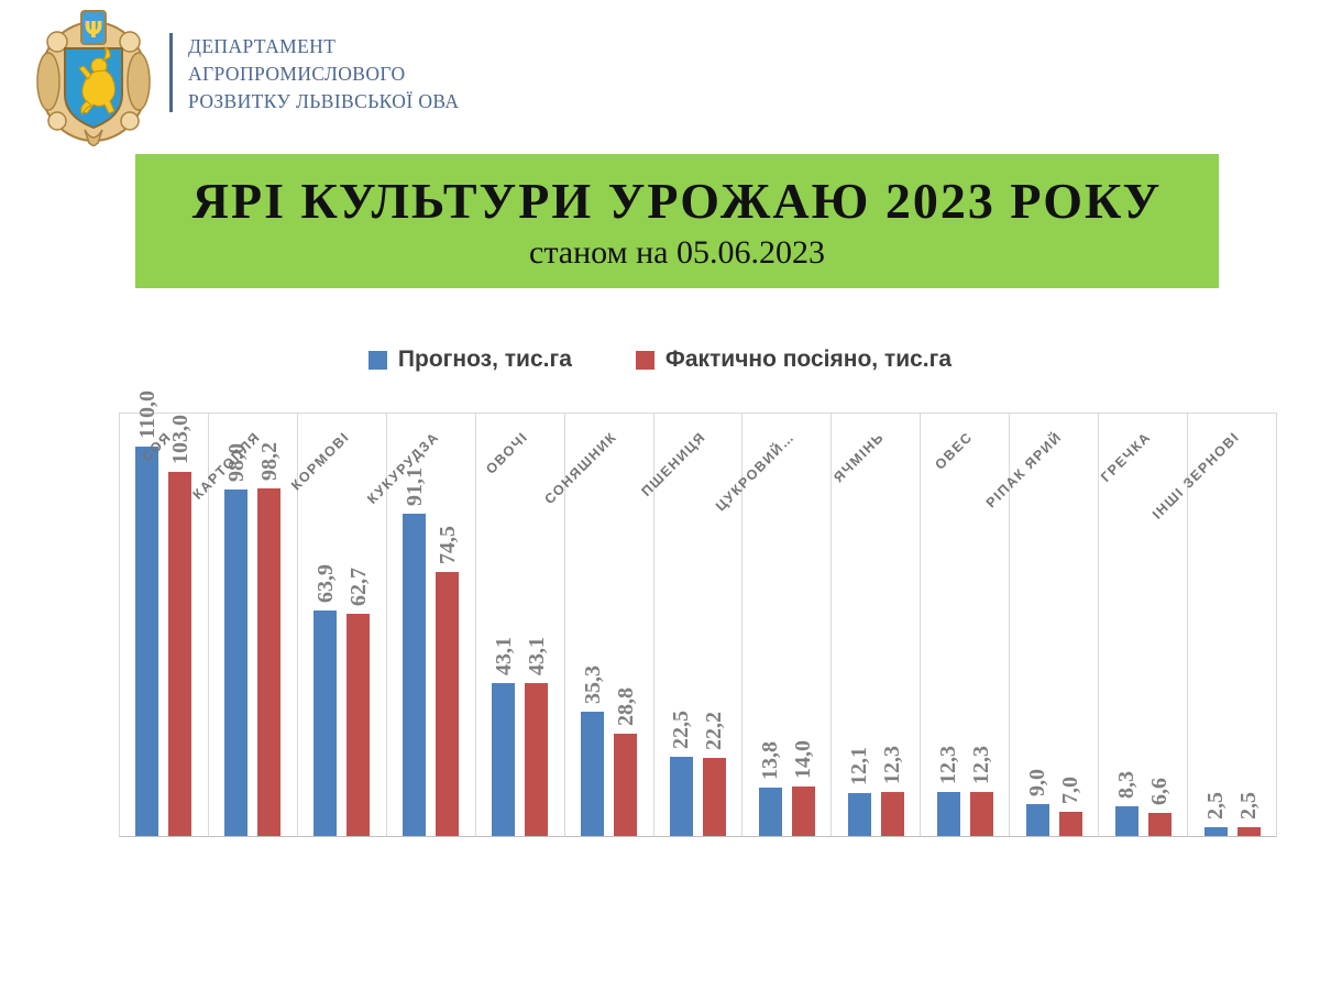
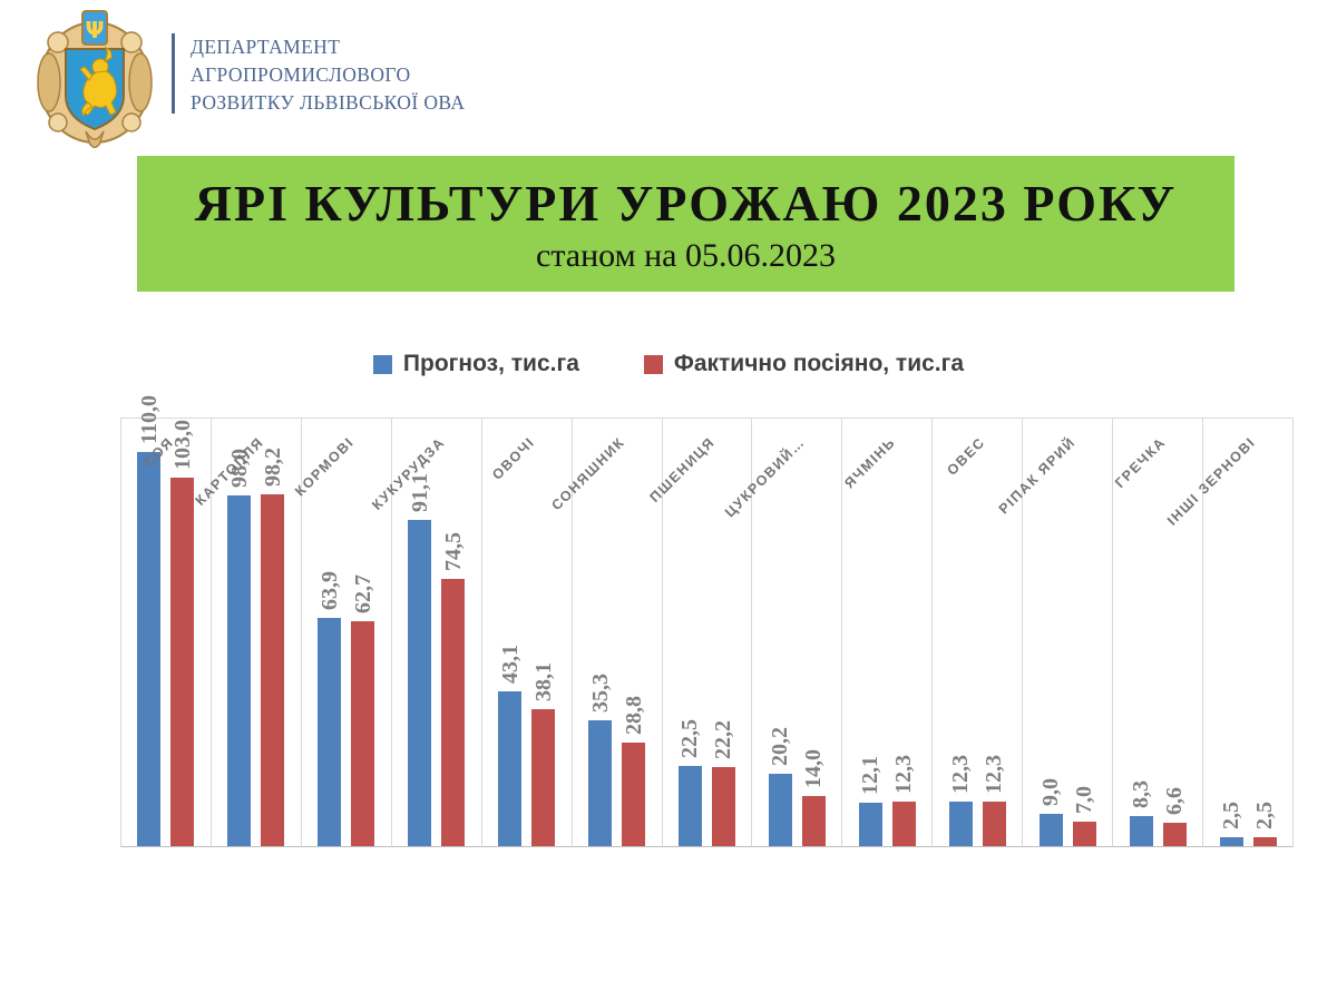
Фактично посіяно, тис.га/ОВОЧІ: 43,1 -> 38,1
Прогноз, тис.га/ЦУКРОВИЙ…: 13,8 -> 20,2
